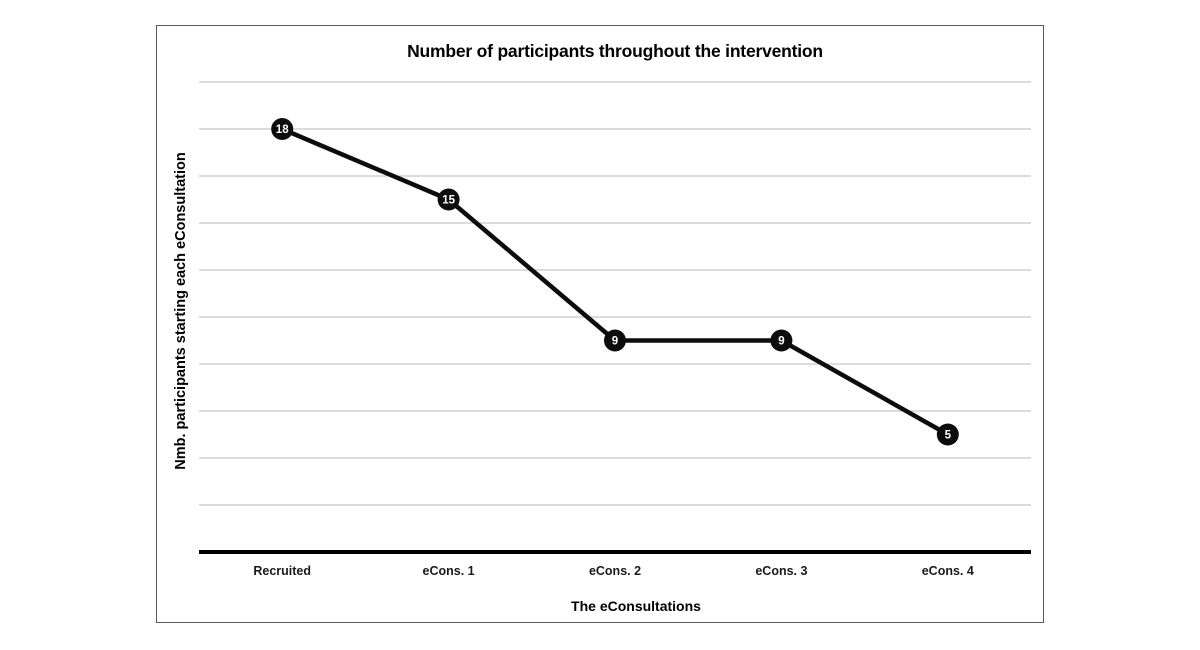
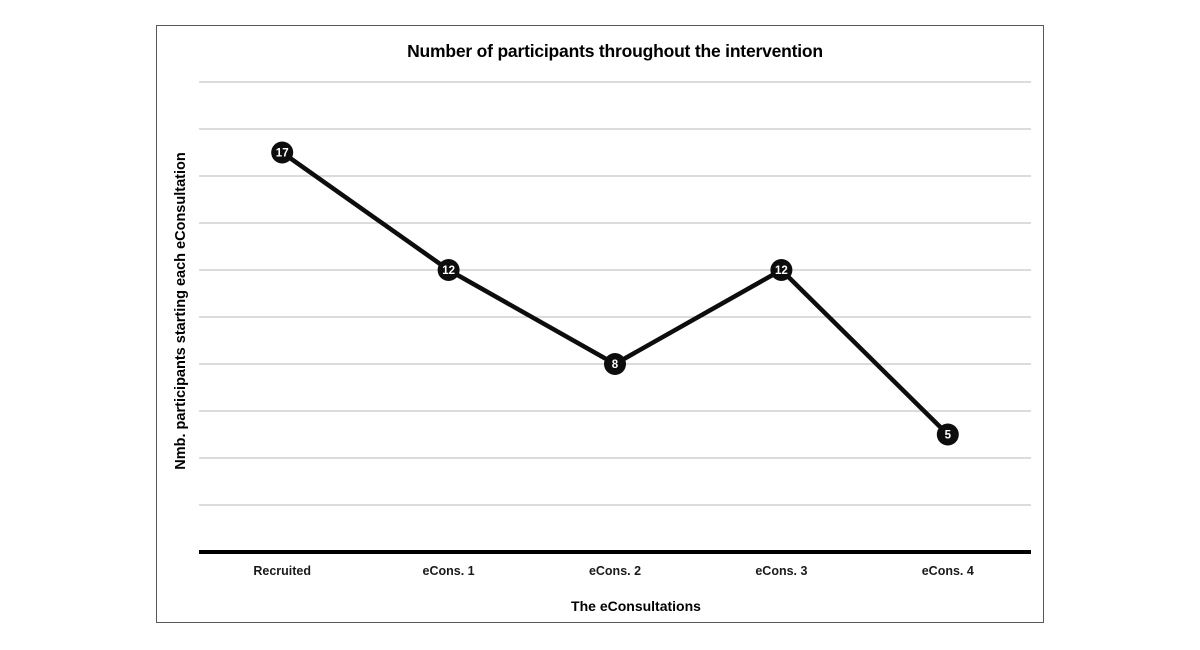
Recruited: 18 -> 17
eCons. 1: 15 -> 12
eCons. 2: 9 -> 8
eCons. 3: 9 -> 12
